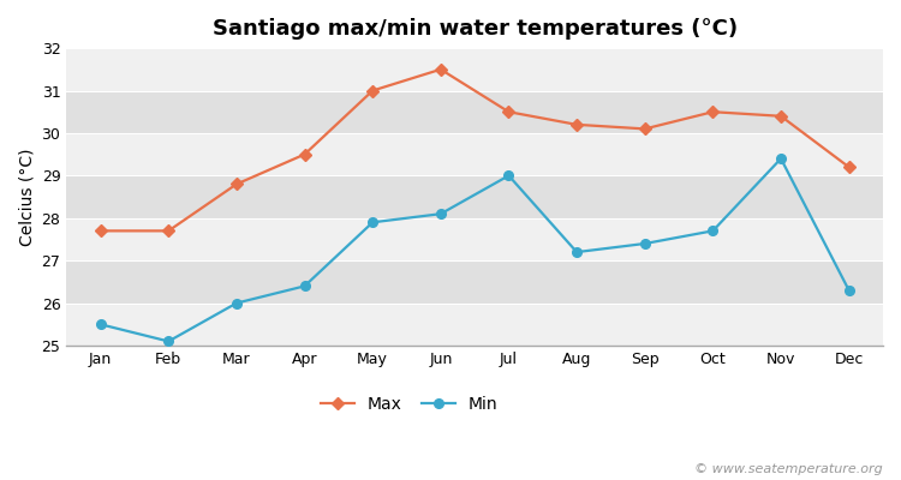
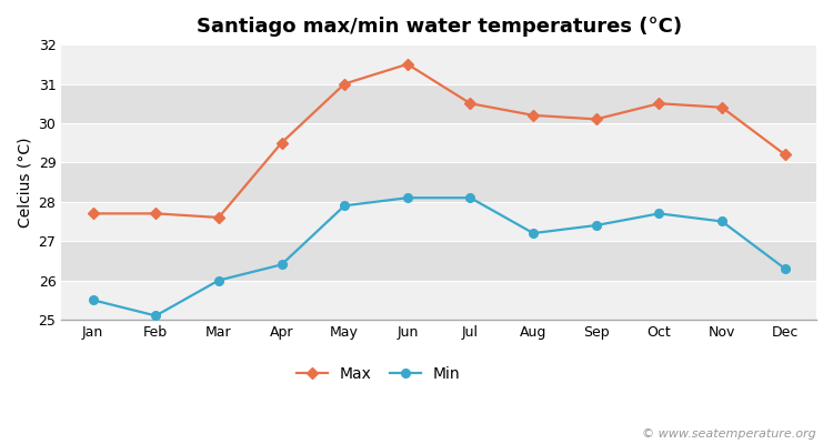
Max/Mar: 28.8 -> 27.6
Min/Jul: 29.0 -> 28.1
Min/Nov: 29.4 -> 27.5
